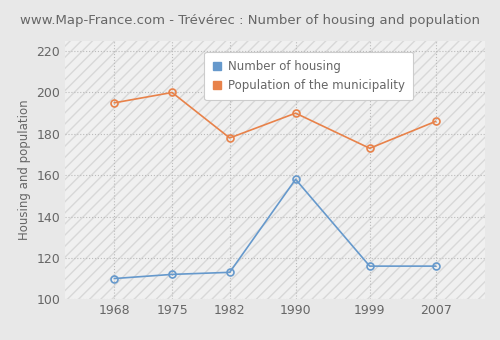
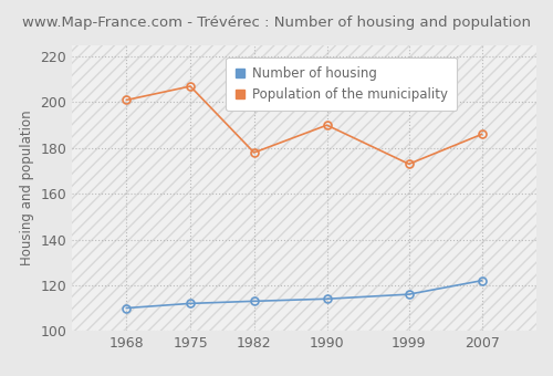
Population of the municipality/1968: 195 -> 201
Population of the municipality/1975: 200 -> 207
Number of housing/1990: 158 -> 114
Number of housing/2007: 116 -> 122
